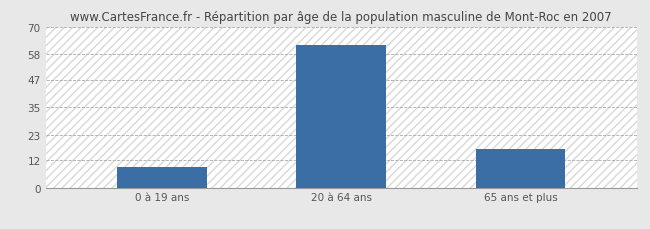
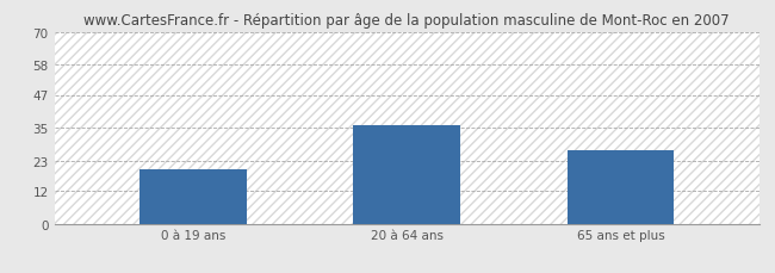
0 à 19 ans: 9 -> 20
20 à 64 ans: 62 -> 36
65 ans et plus: 17 -> 27
